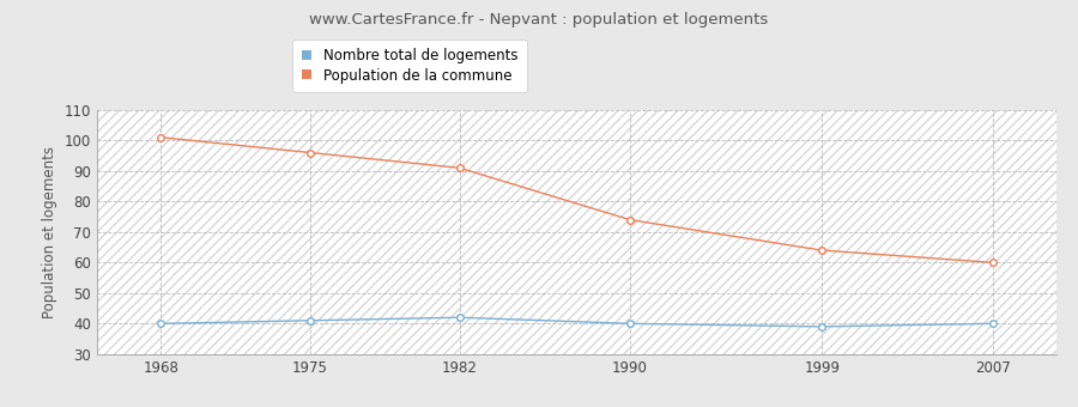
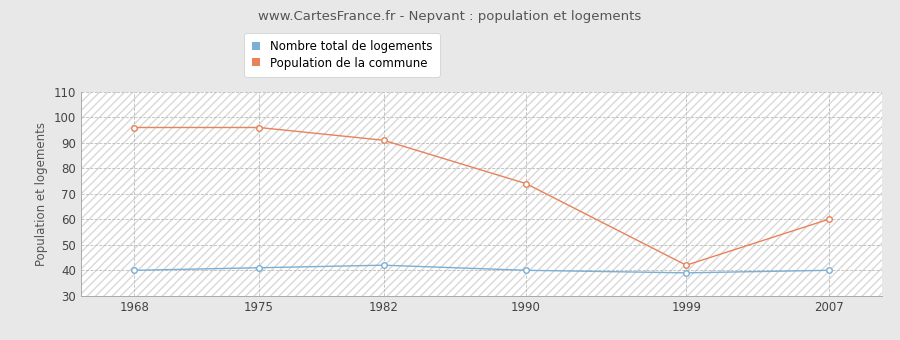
Population de la commune/1968: 101 -> 96
Population de la commune/1999: 64 -> 42
